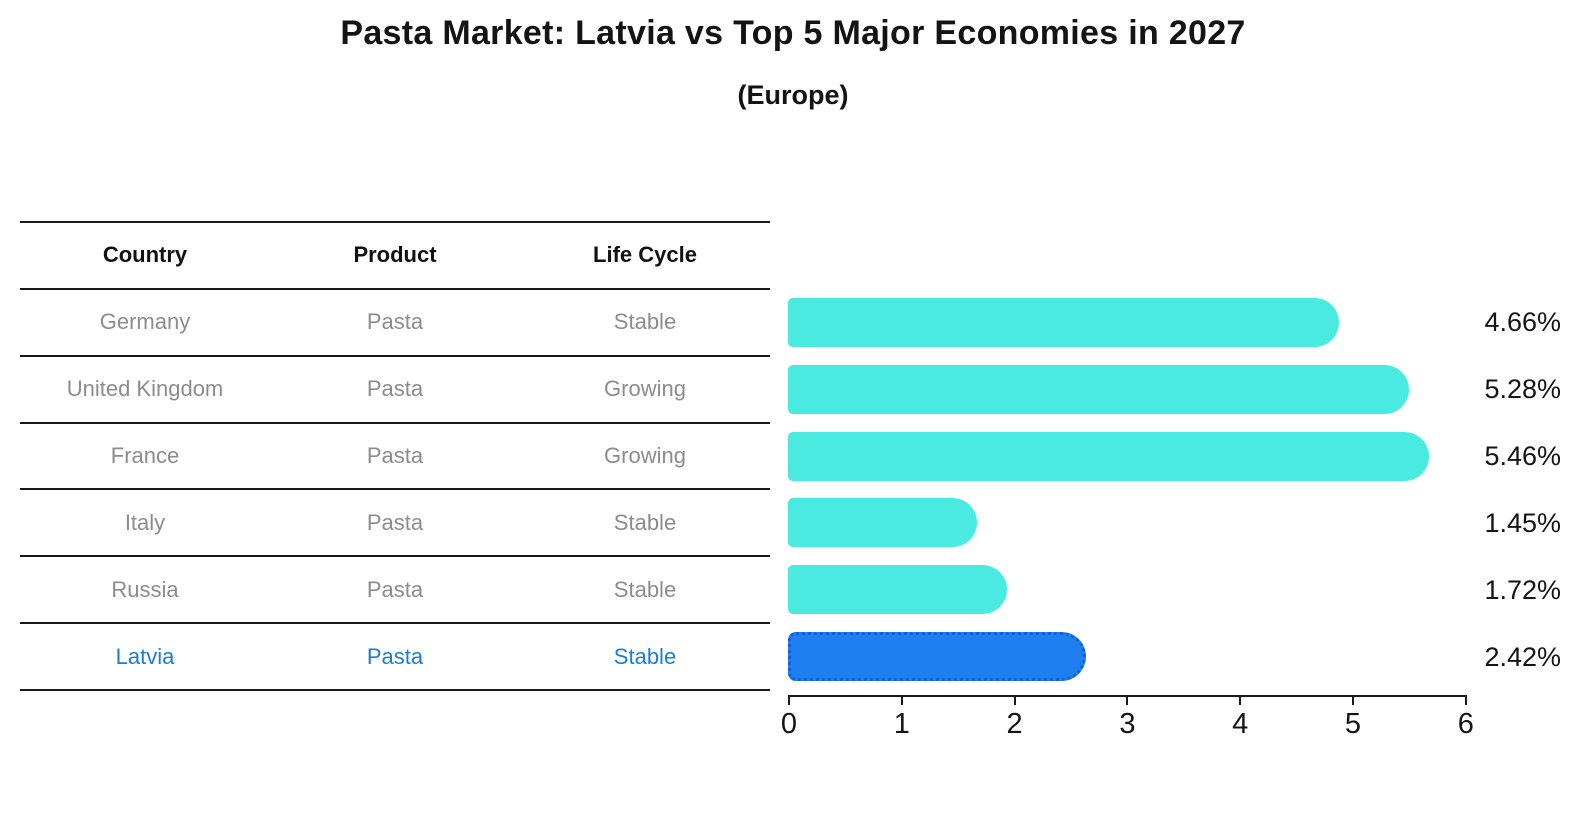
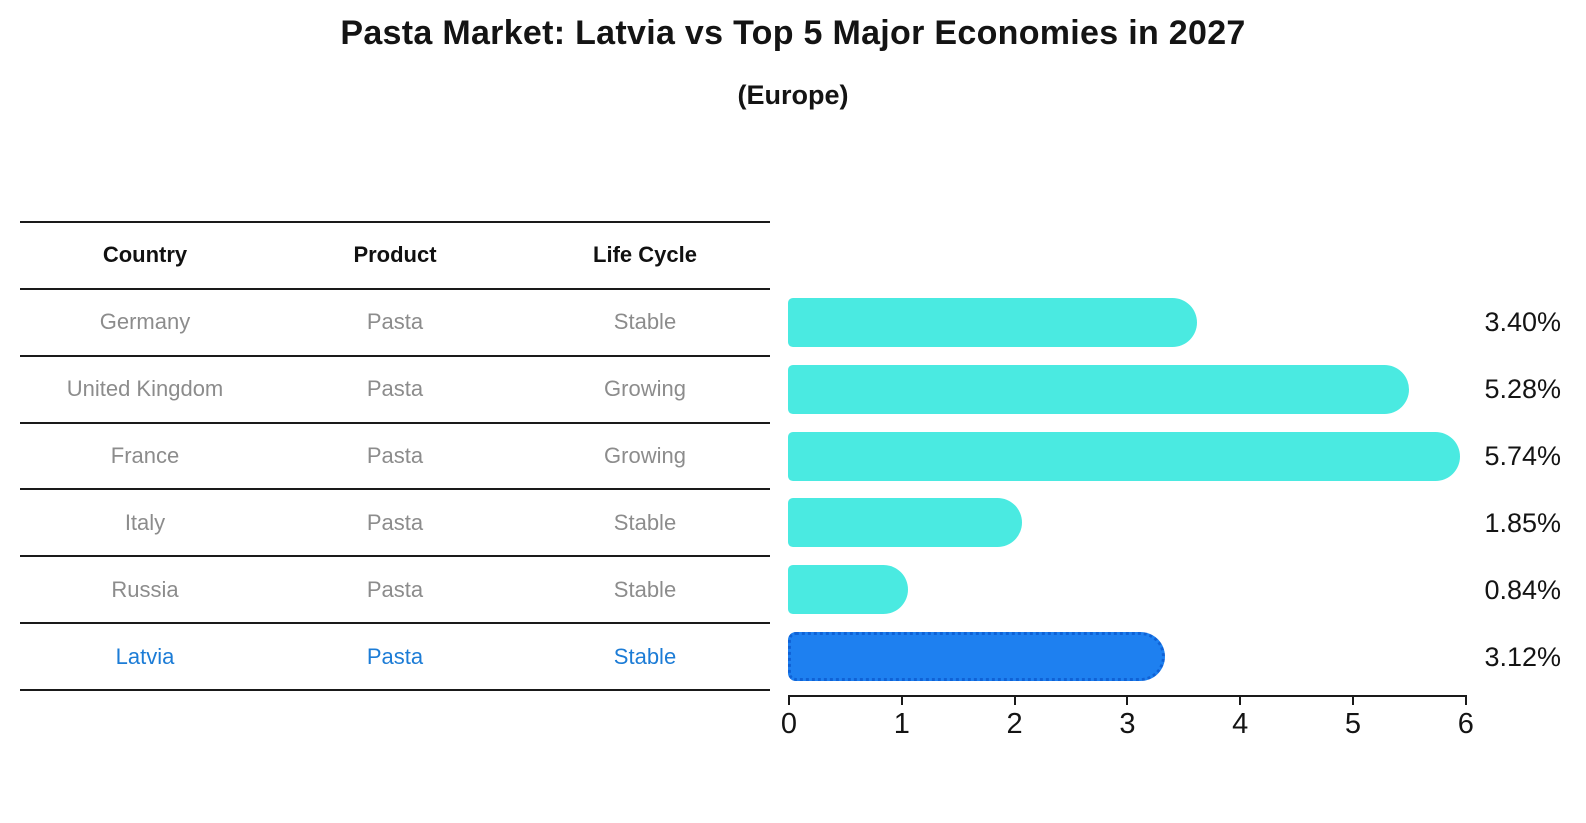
Germany: 4.66% -> 3.40%
France: 5.46% -> 5.74%
Italy: 1.45% -> 1.85%
Russia: 1.72% -> 0.84%
Latvia: 2.42% -> 3.12%
